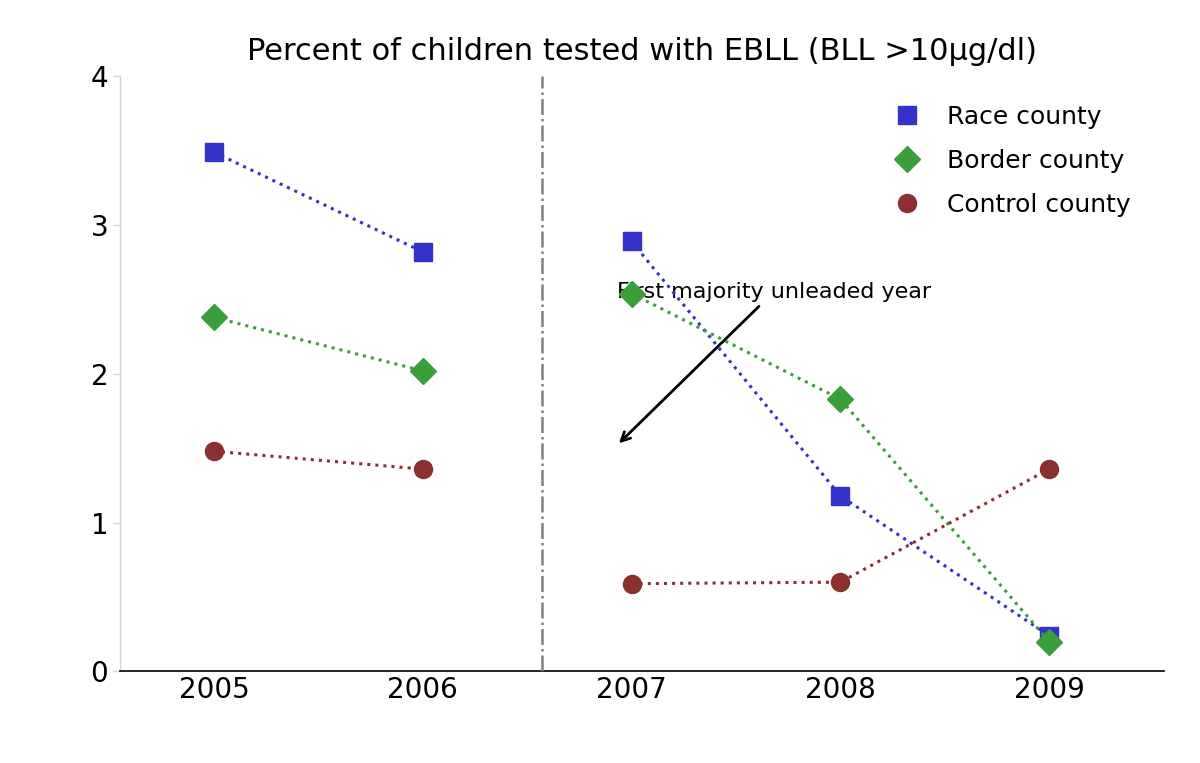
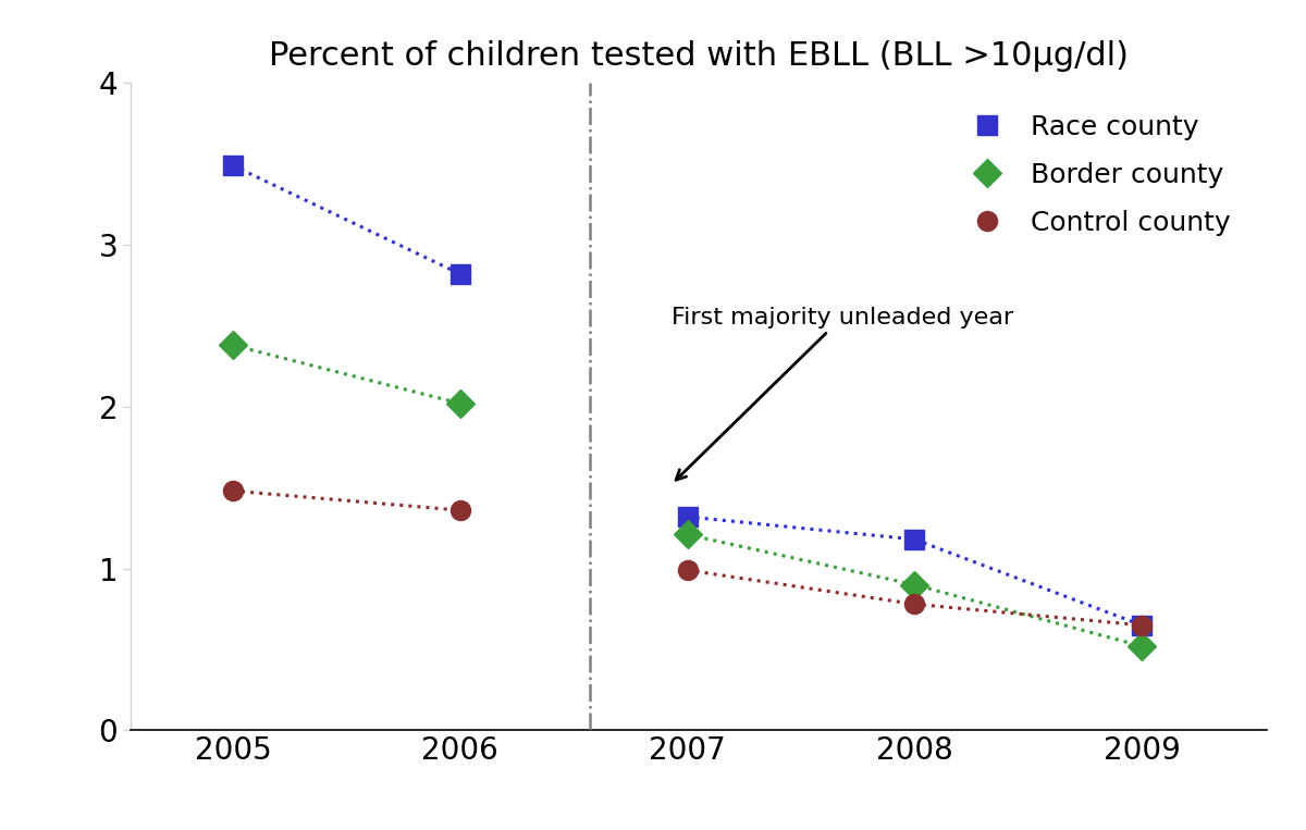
Race county/2007: 2.89 -> 1.32
Border county/2007: 2.54 -> 1.21
Control county/2007: 0.59 -> 0.99
Border county/2008: 1.83 -> 0.90
Control county/2008: 0.60 -> 0.78
Race county/2009: 0.24 -> 0.65
Border county/2009: 0.20 -> 0.52
Control county/2009: 1.36 -> 0.65
